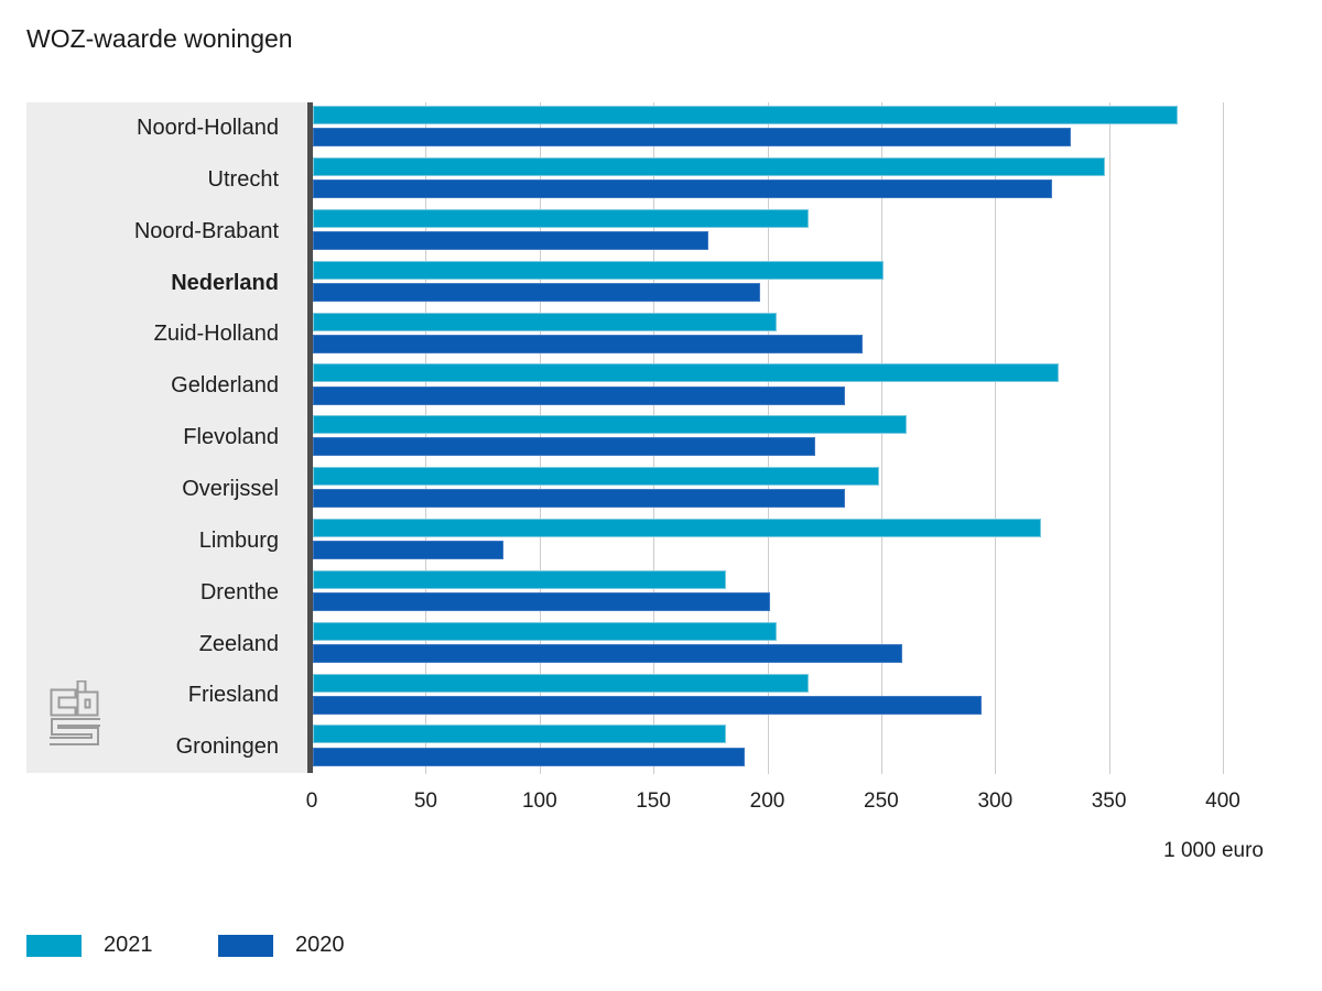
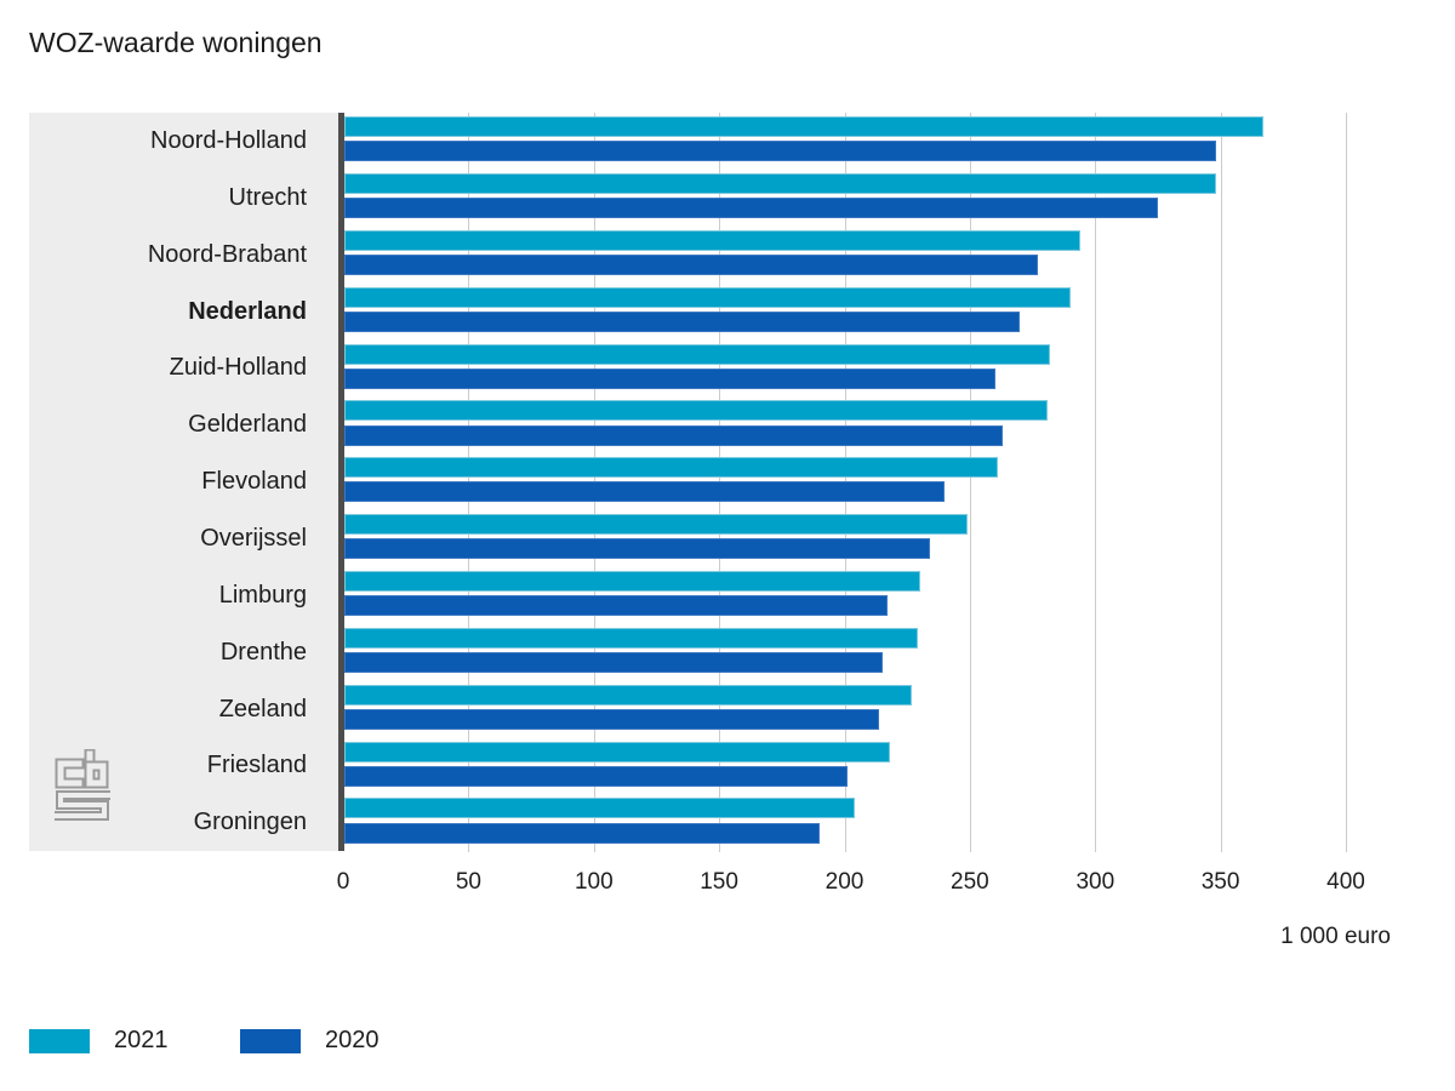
2021/Noord-Holland: 380 -> 367
2020/Noord-Holland: 333 -> 348
2021/Noord-Brabant: 218 -> 294
2020/Noord-Brabant: 174 -> 277
2021/Nederland: 251 -> 290
2020/Nederland: 197 -> 270
2021/Zuid-Holland: 204 -> 282
2020/Zuid-Holland: 242 -> 260
2021/Gelderland: 328 -> 281
2020/Gelderland: 234 -> 263
2020/Flevoland: 221 -> 240
2021/Limburg: 320 -> 230
2020/Limburg: 84 -> 217
2021/Drenthe: 182 -> 229
2020/Drenthe: 201 -> 215
2021/Zeeland: 204 -> 227
2020/Zeeland: 259 -> 214
2020/Friesland: 294 -> 201
2021/Groningen: 182 -> 204
